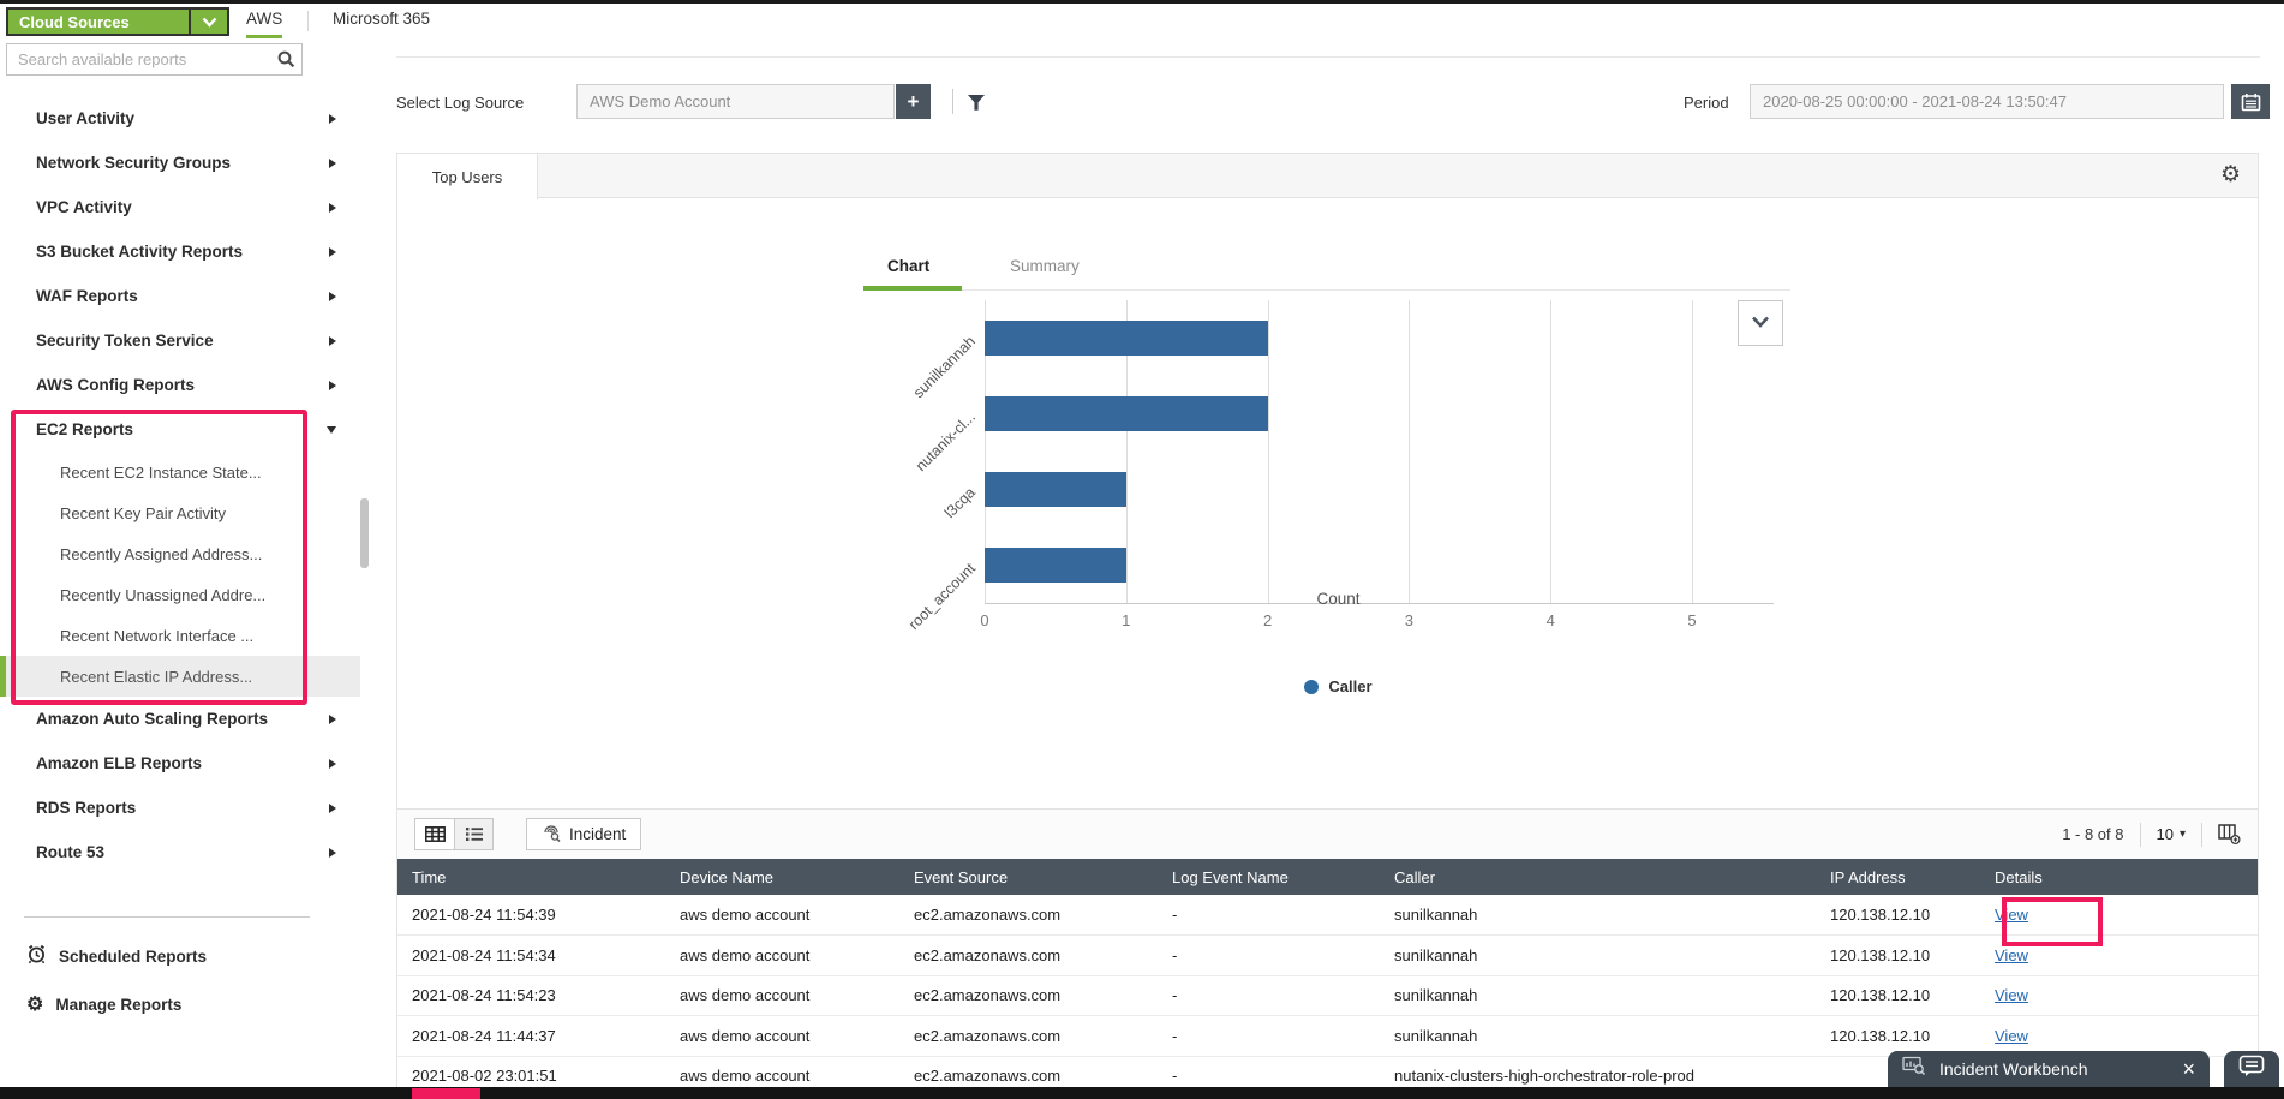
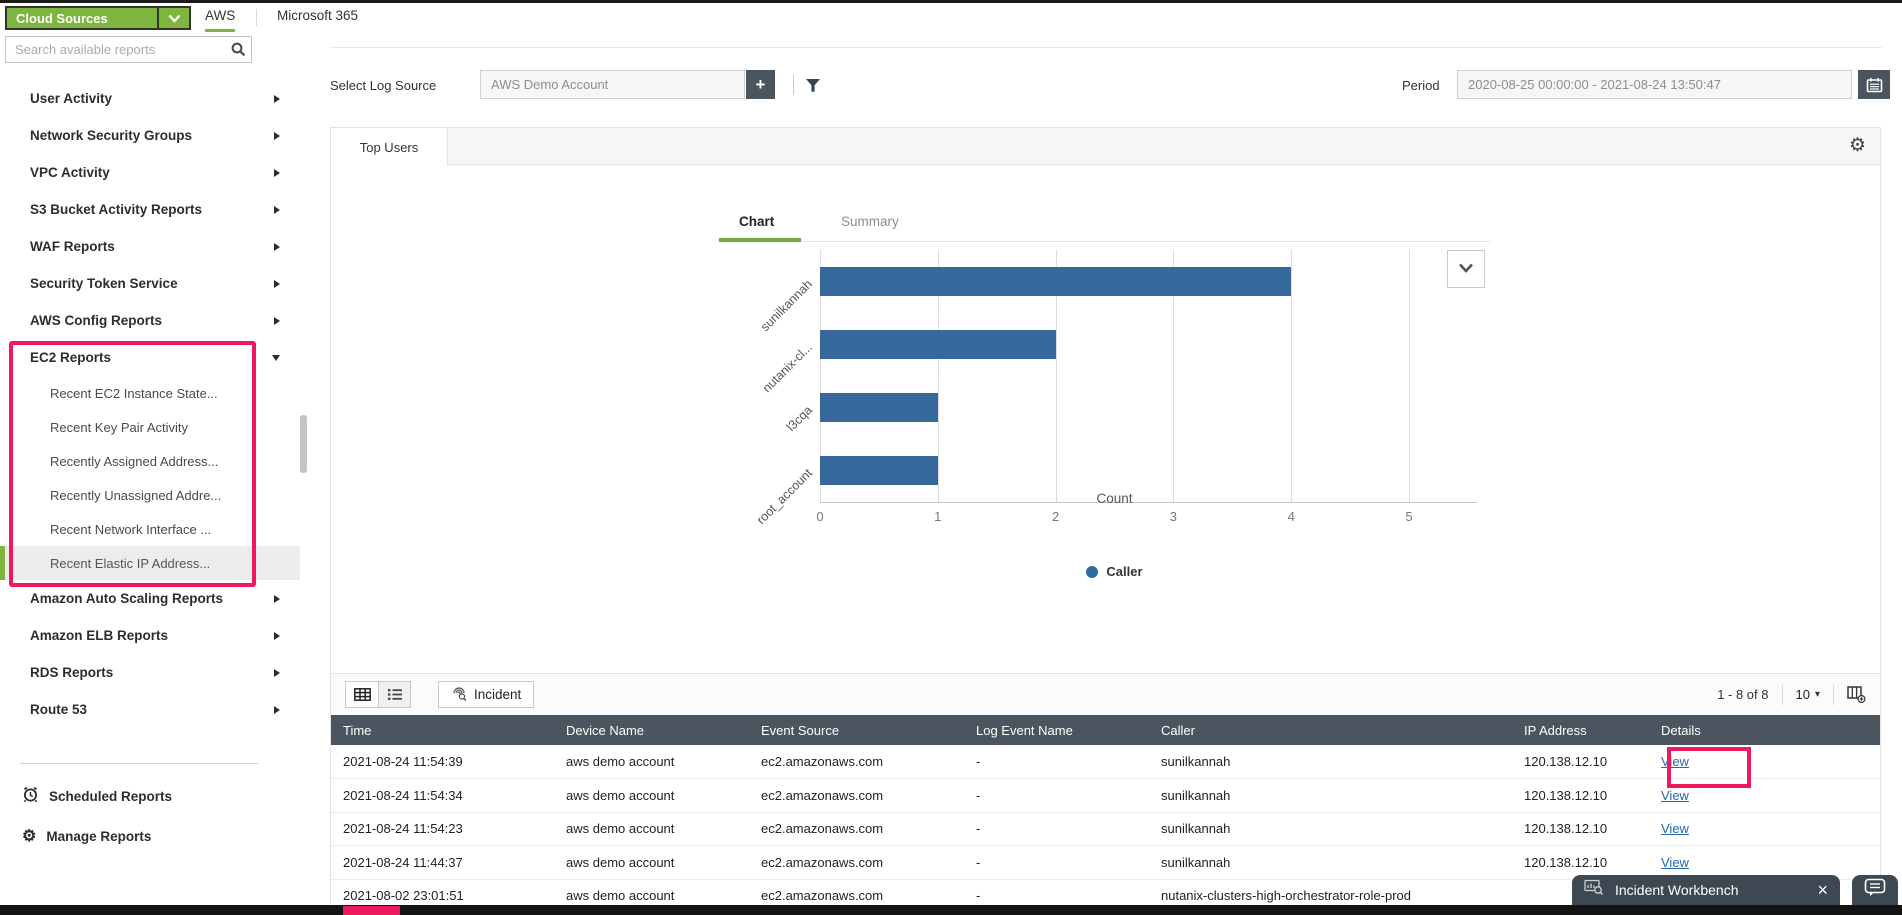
sunilkannah: 2 -> 4
